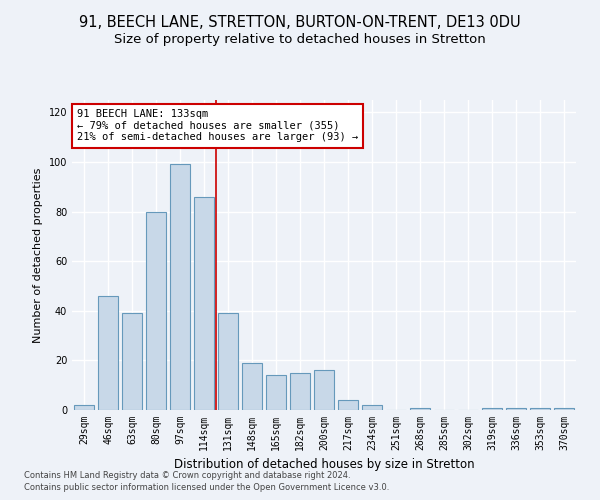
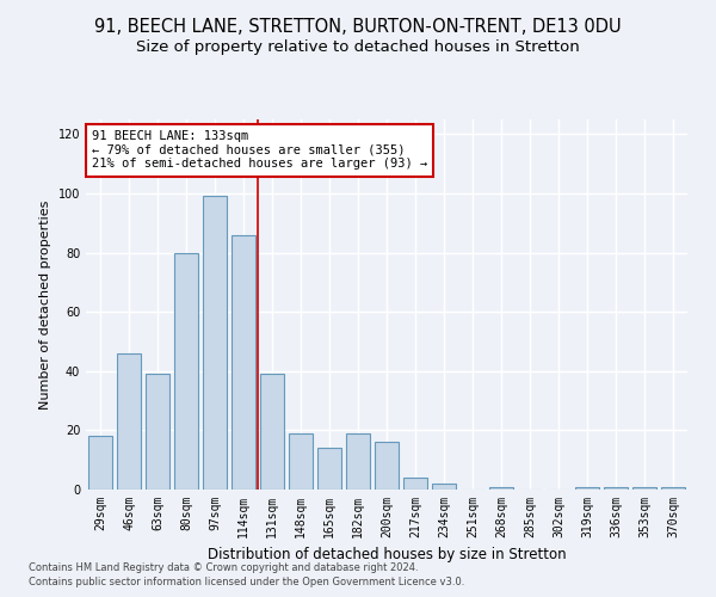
29sqm: 2 -> 18
182sqm: 15 -> 19
